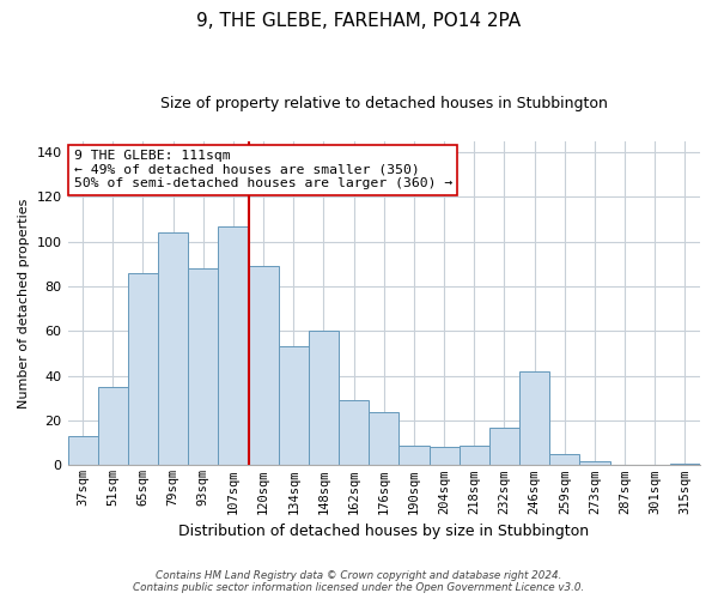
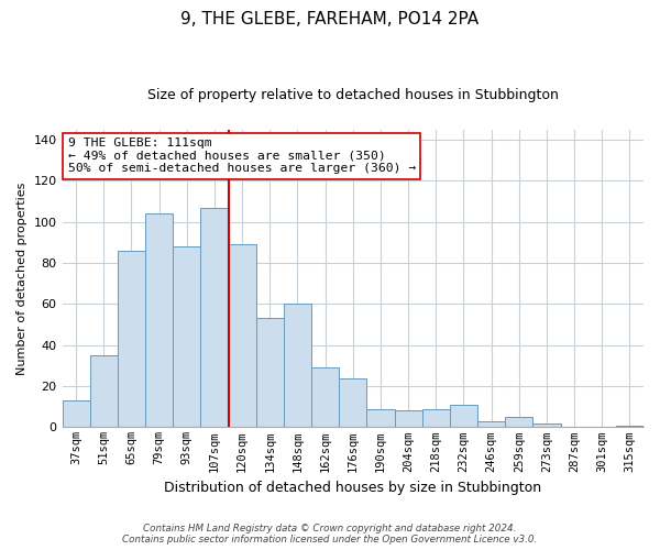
232sqm: 17 -> 11
246sqm: 42 -> 3
